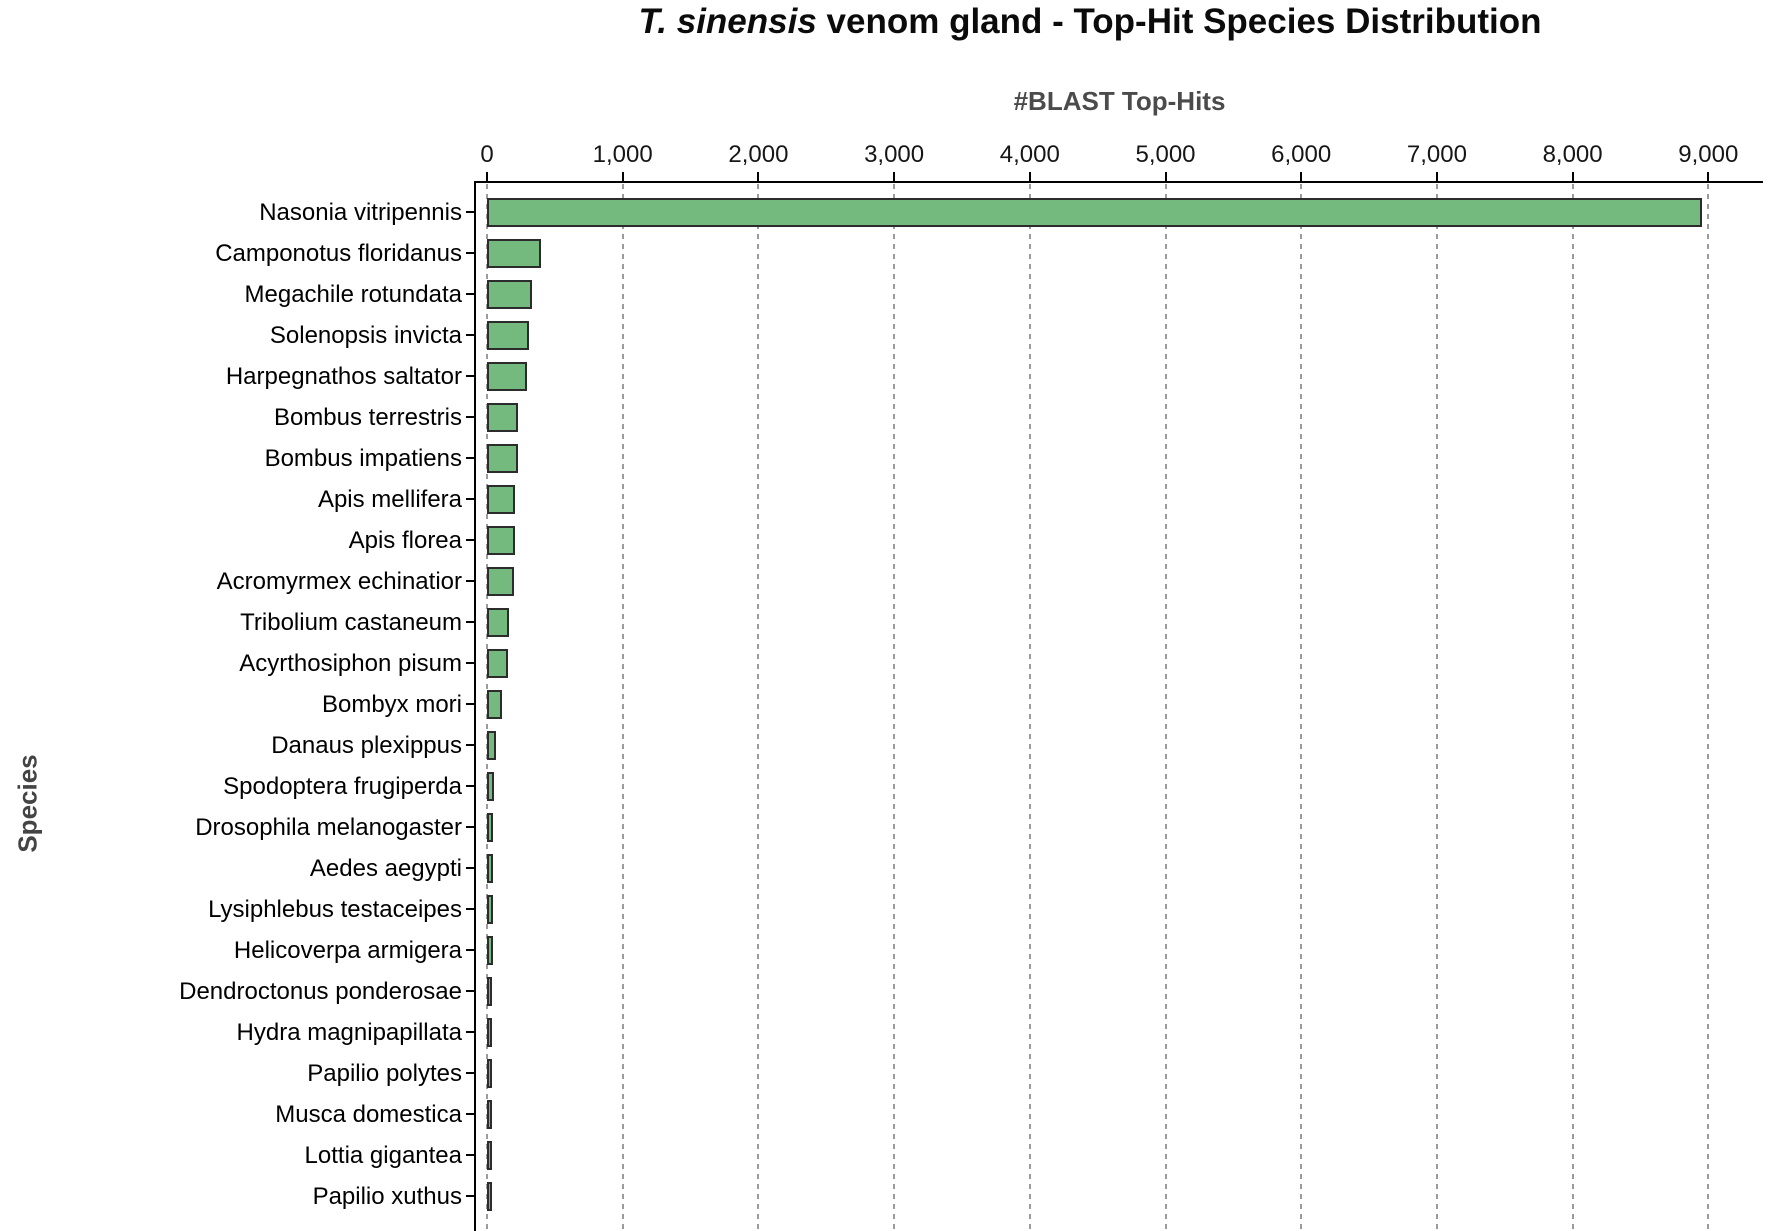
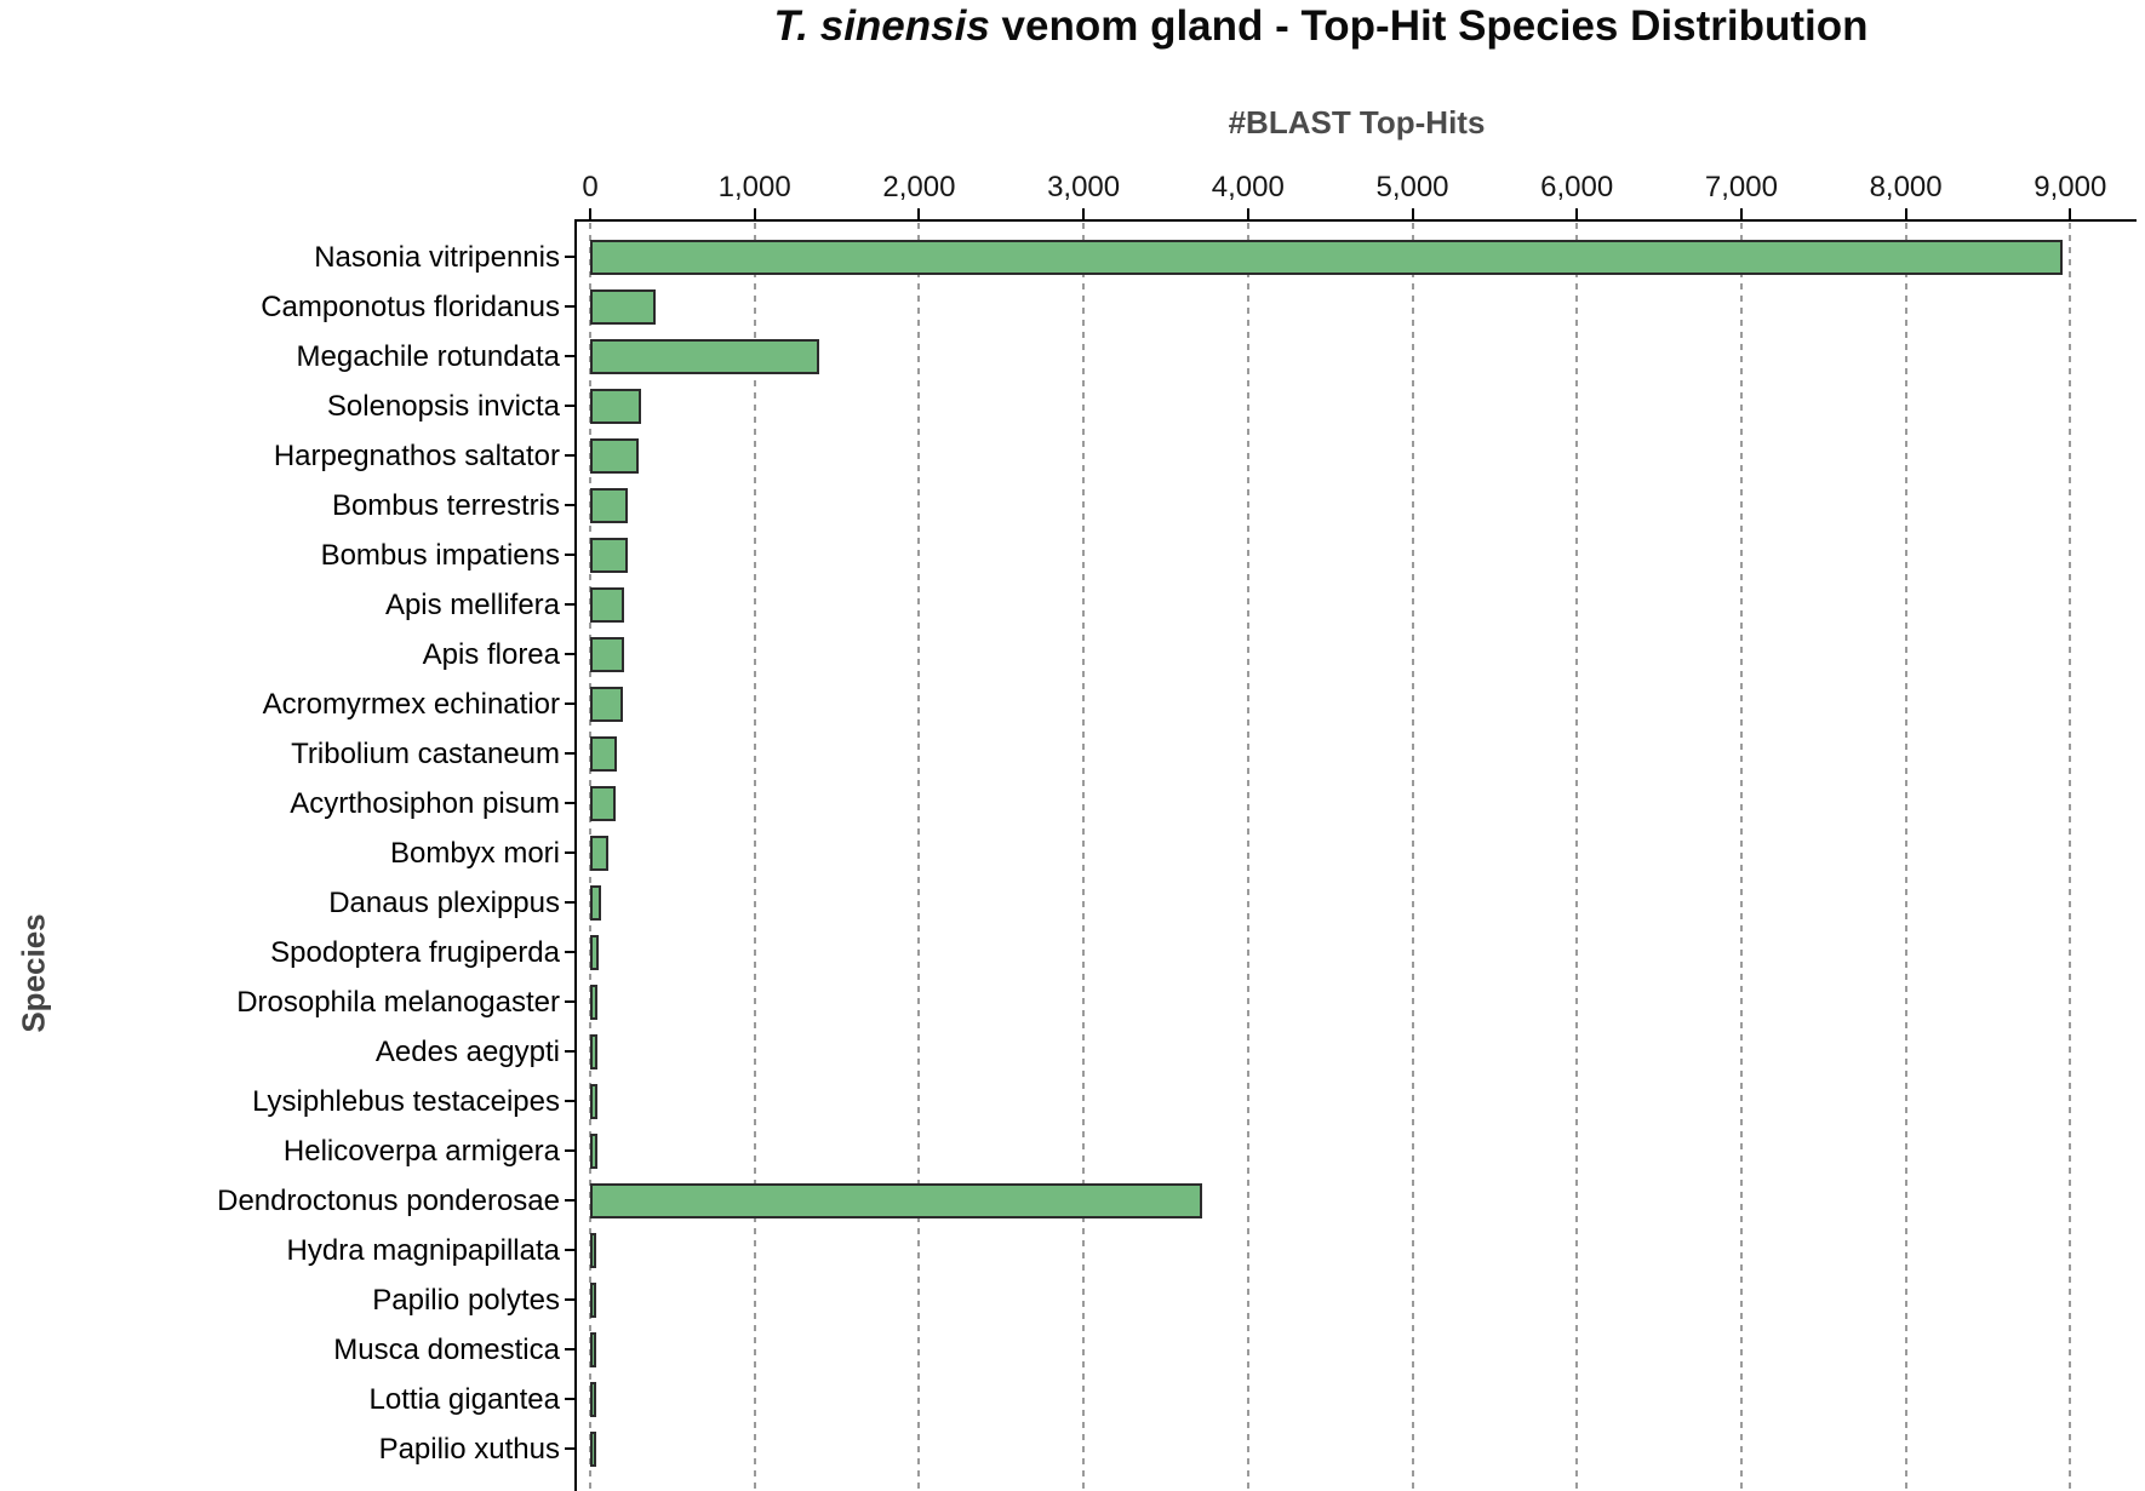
Megachile rotundata: 340 -> 1390
Dendroctonus ponderosae: 40 -> 3720
